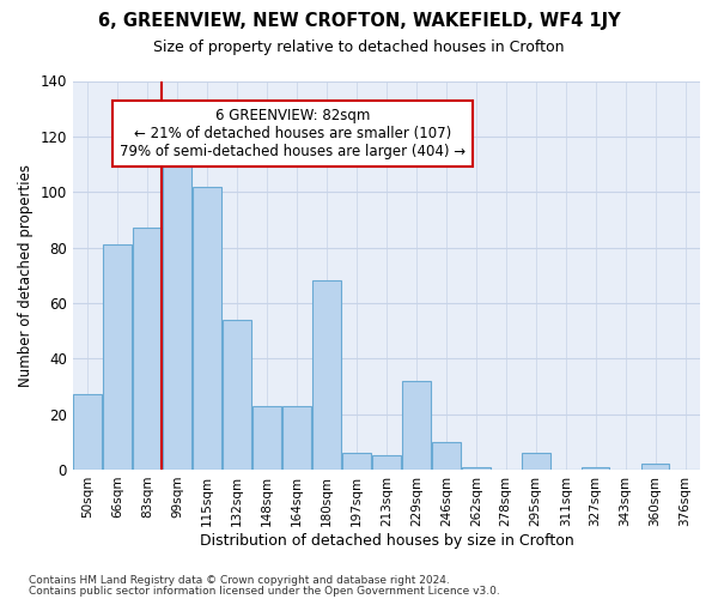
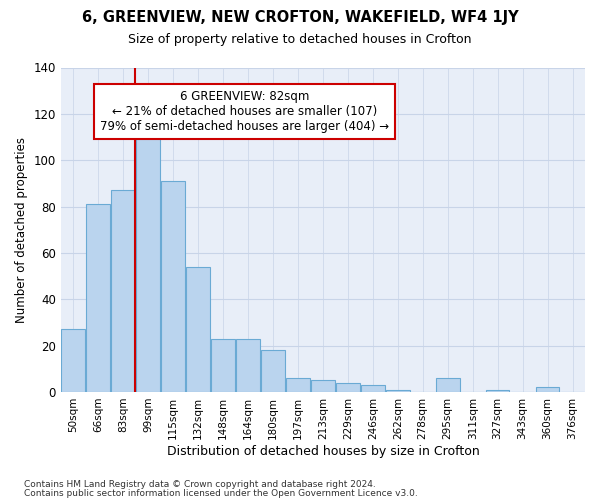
115sqm: 102 -> 91
180sqm: 68 -> 18
229sqm: 32 -> 4
246sqm: 10 -> 3
